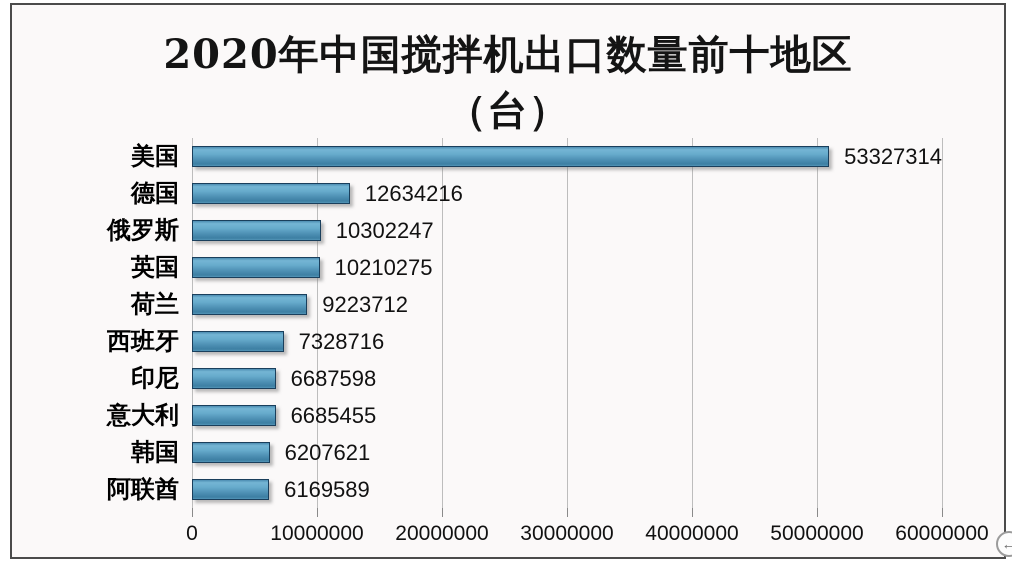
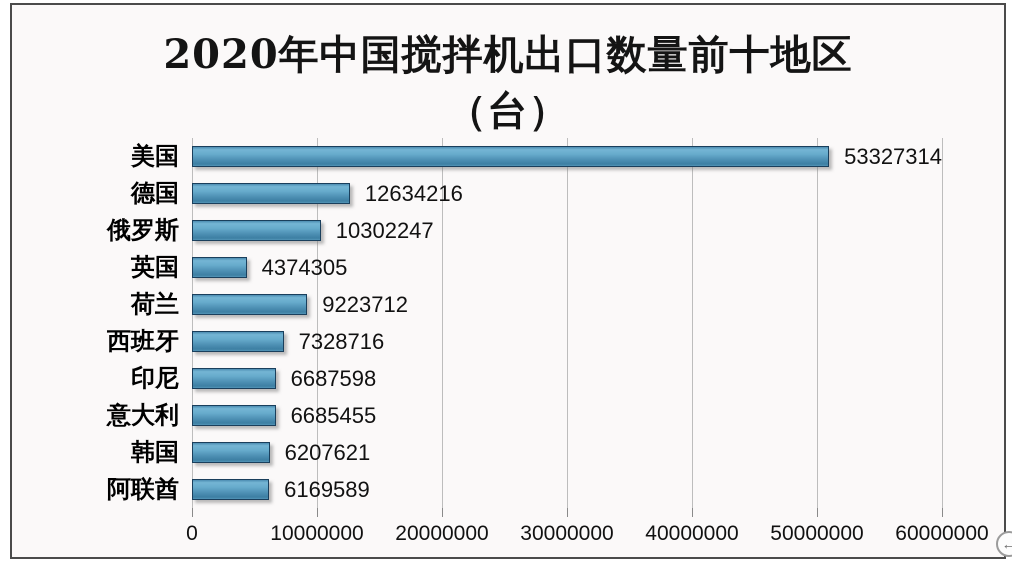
英国: 10210275 -> 4374305
